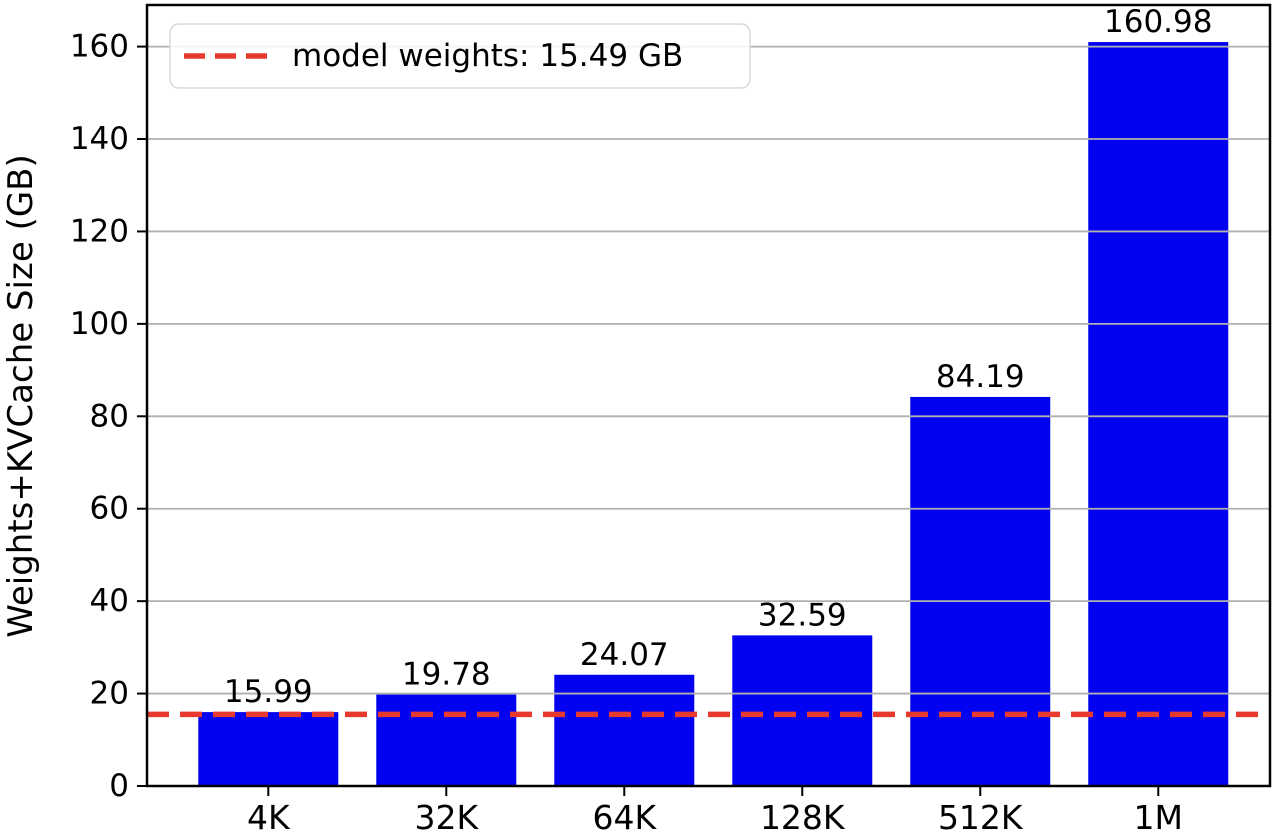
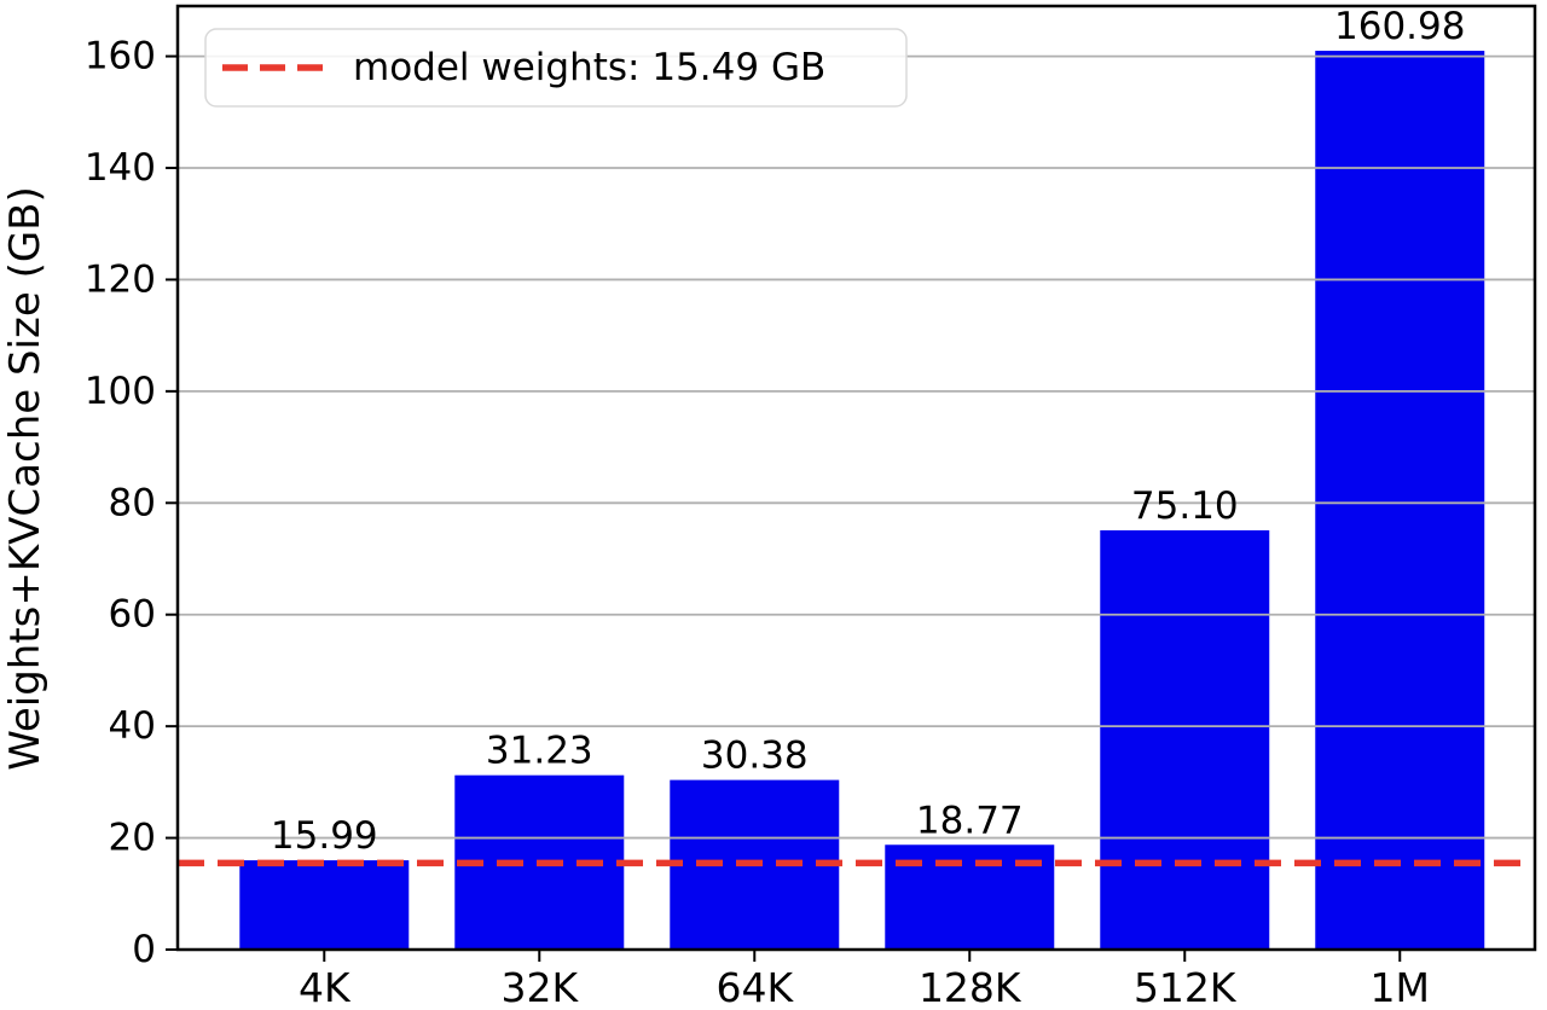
32K: 19.78 -> 31.23
64K: 24.07 -> 30.38
128K: 32.59 -> 18.77
512K: 84.19 -> 75.10
